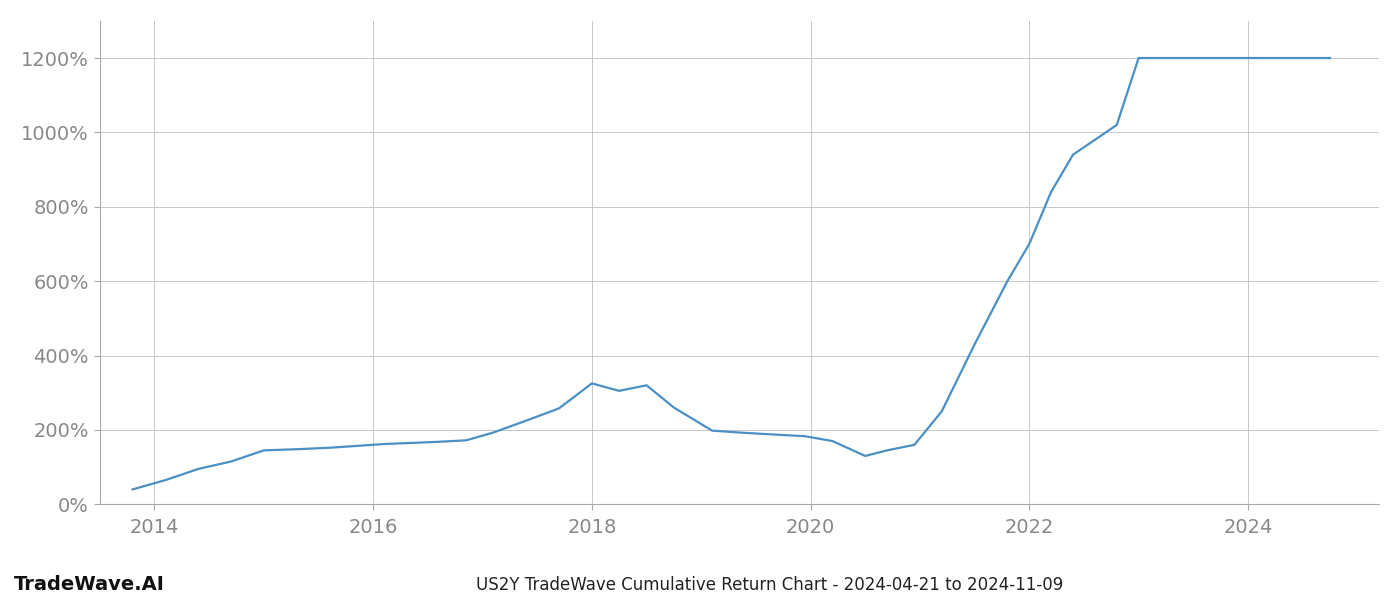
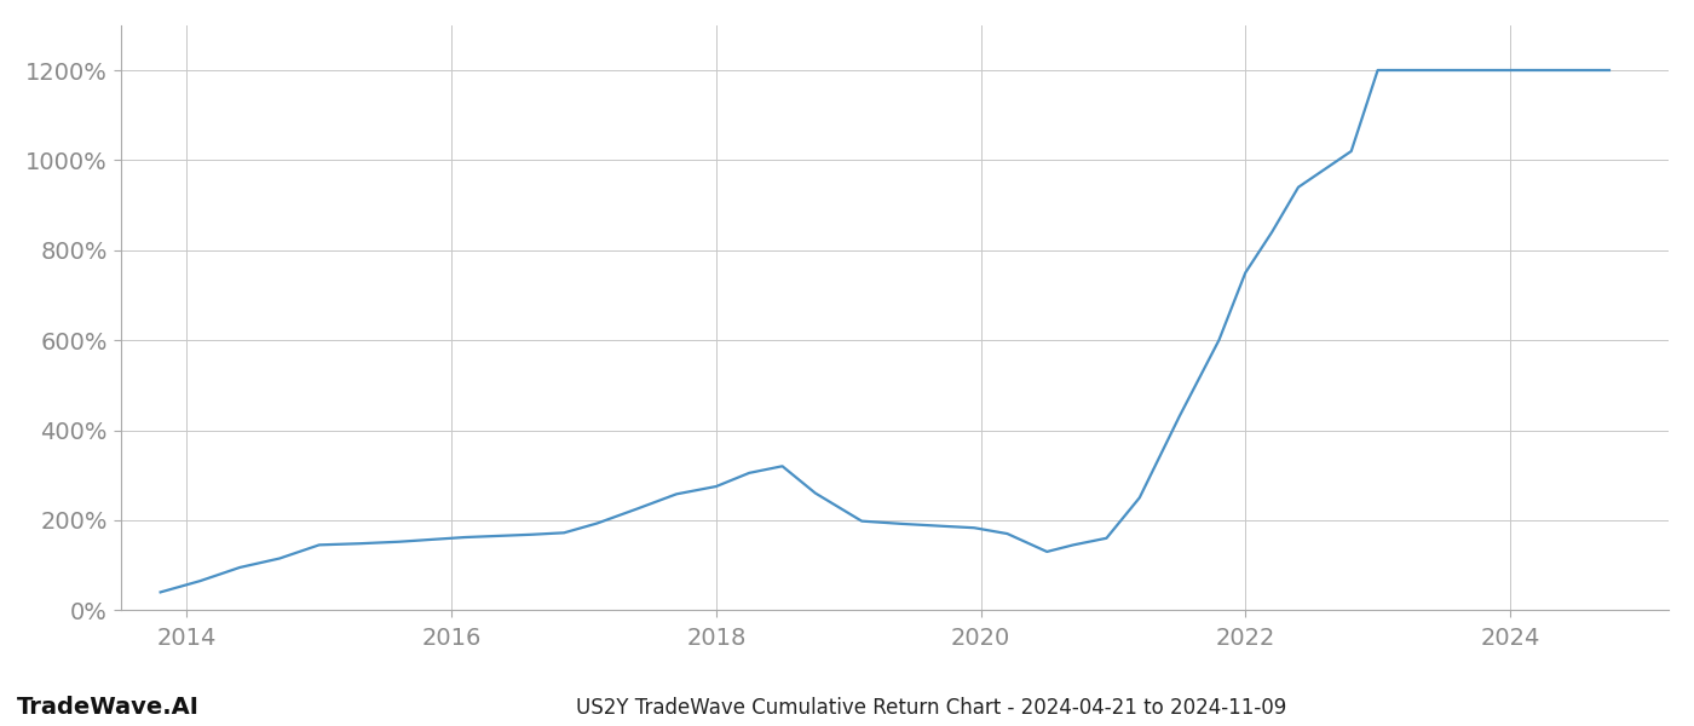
2018: 325% -> 275%
2022: 700% -> 750%
